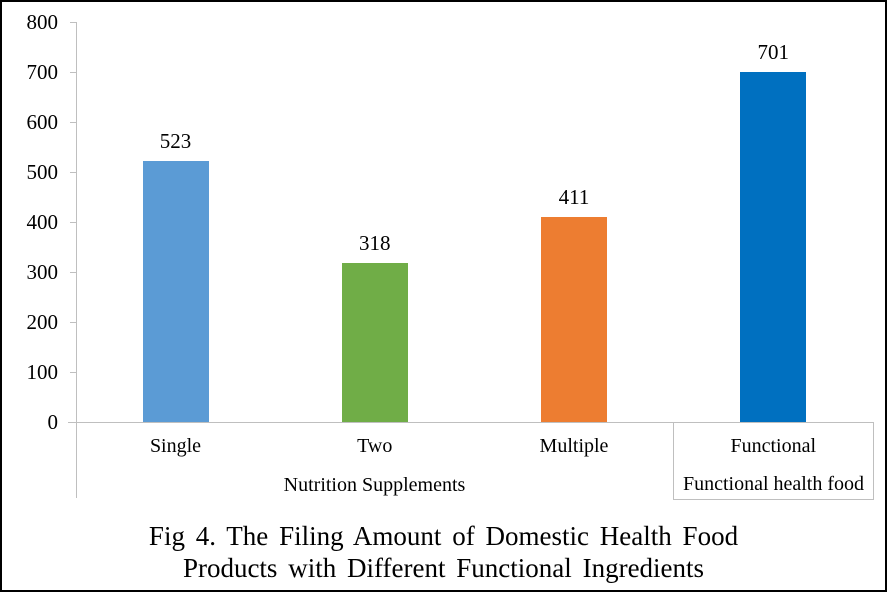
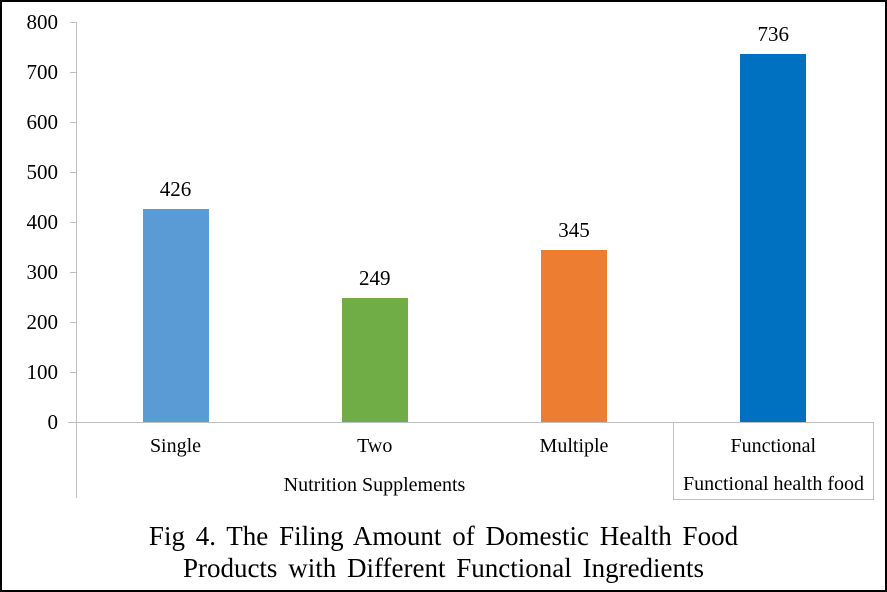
Single: 523 -> 426
Two: 318 -> 249
Multiple: 411 -> 345
Functional: 701 -> 736
